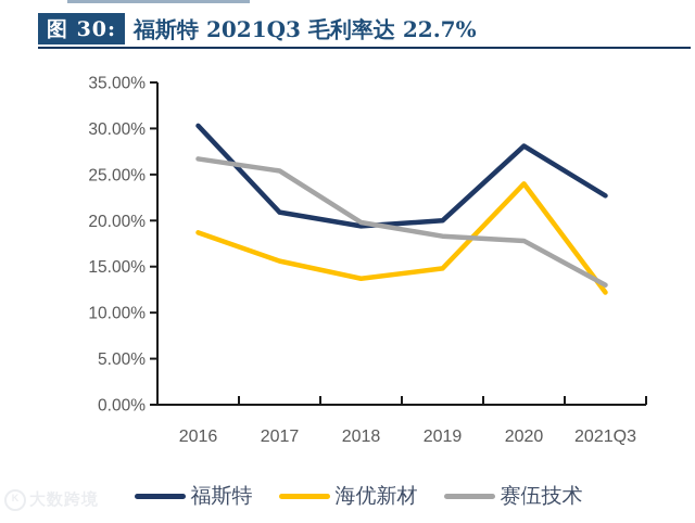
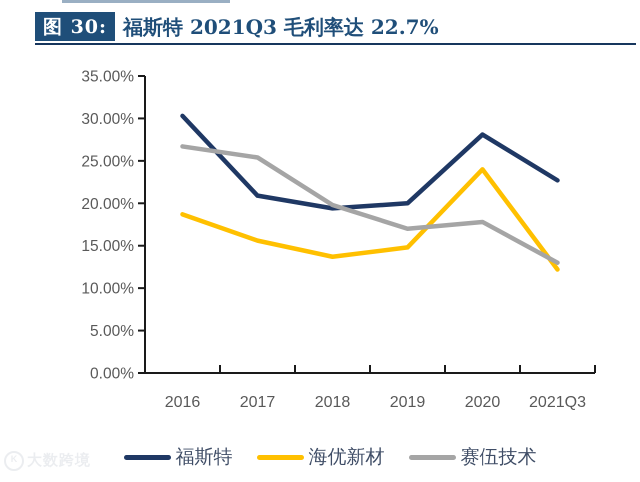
赛伍技术/2019: 18% -> 17%
